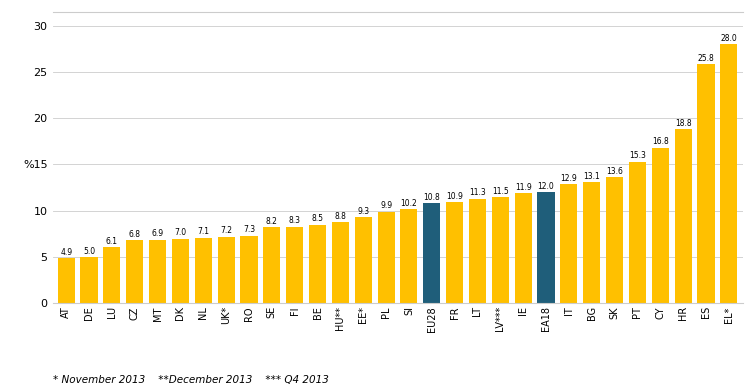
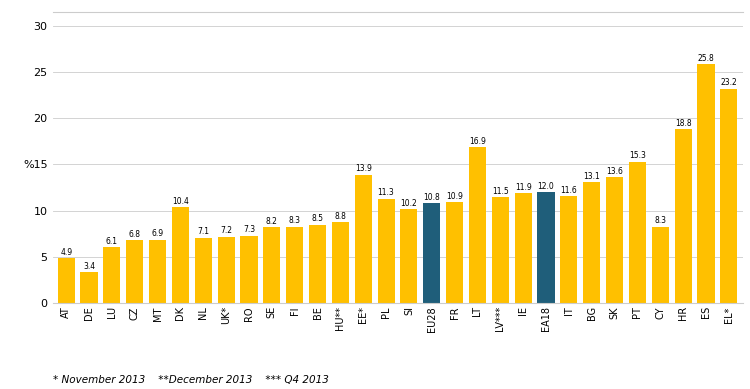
DE: 5.0 -> 3.4
DK: 7.0 -> 10.4
EE*: 9.3 -> 13.9
PL: 9.9 -> 11.3
LT: 11.3 -> 16.9
IT: 12.9 -> 11.6
CY: 16.8 -> 8.3
EL*: 28.0 -> 23.2
